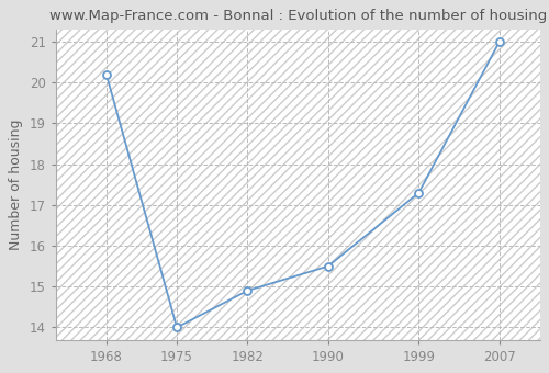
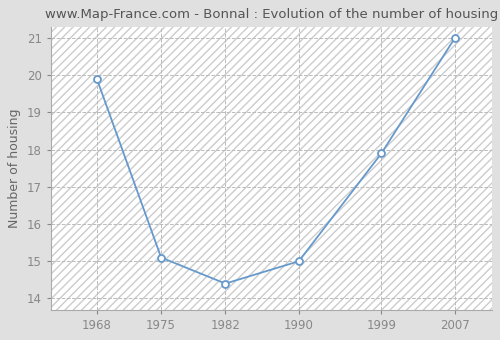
1968: 20.2 -> 19.9
1975: 14.0 -> 15.1
1982: 14.9 -> 14.4
1990: 15.5 -> 15.0
1999: 17.3 -> 17.9
